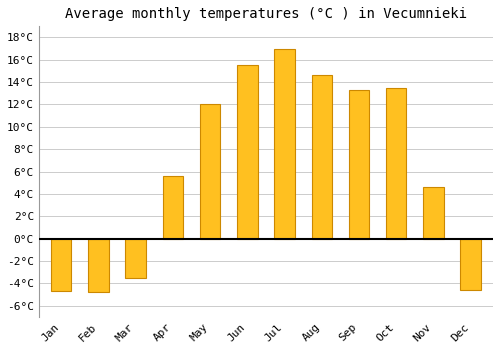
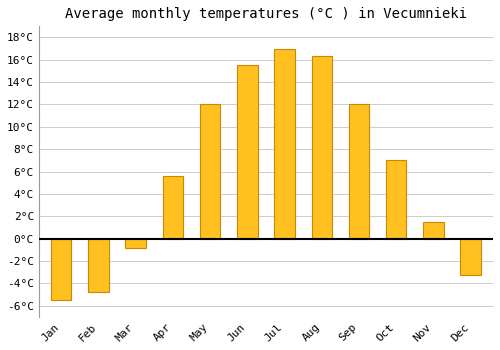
Jan: -4.7°C -> -5.5°C
Mar: -3.5°C -> -0.8°C
Aug: 14.6°C -> 16.3°C
Sep: 13.3°C -> 12.0°C
Oct: 13.5°C -> 7.0°C
Nov: 4.6°C -> 1.5°C
Dec: -4.6°C -> -3.3°C
